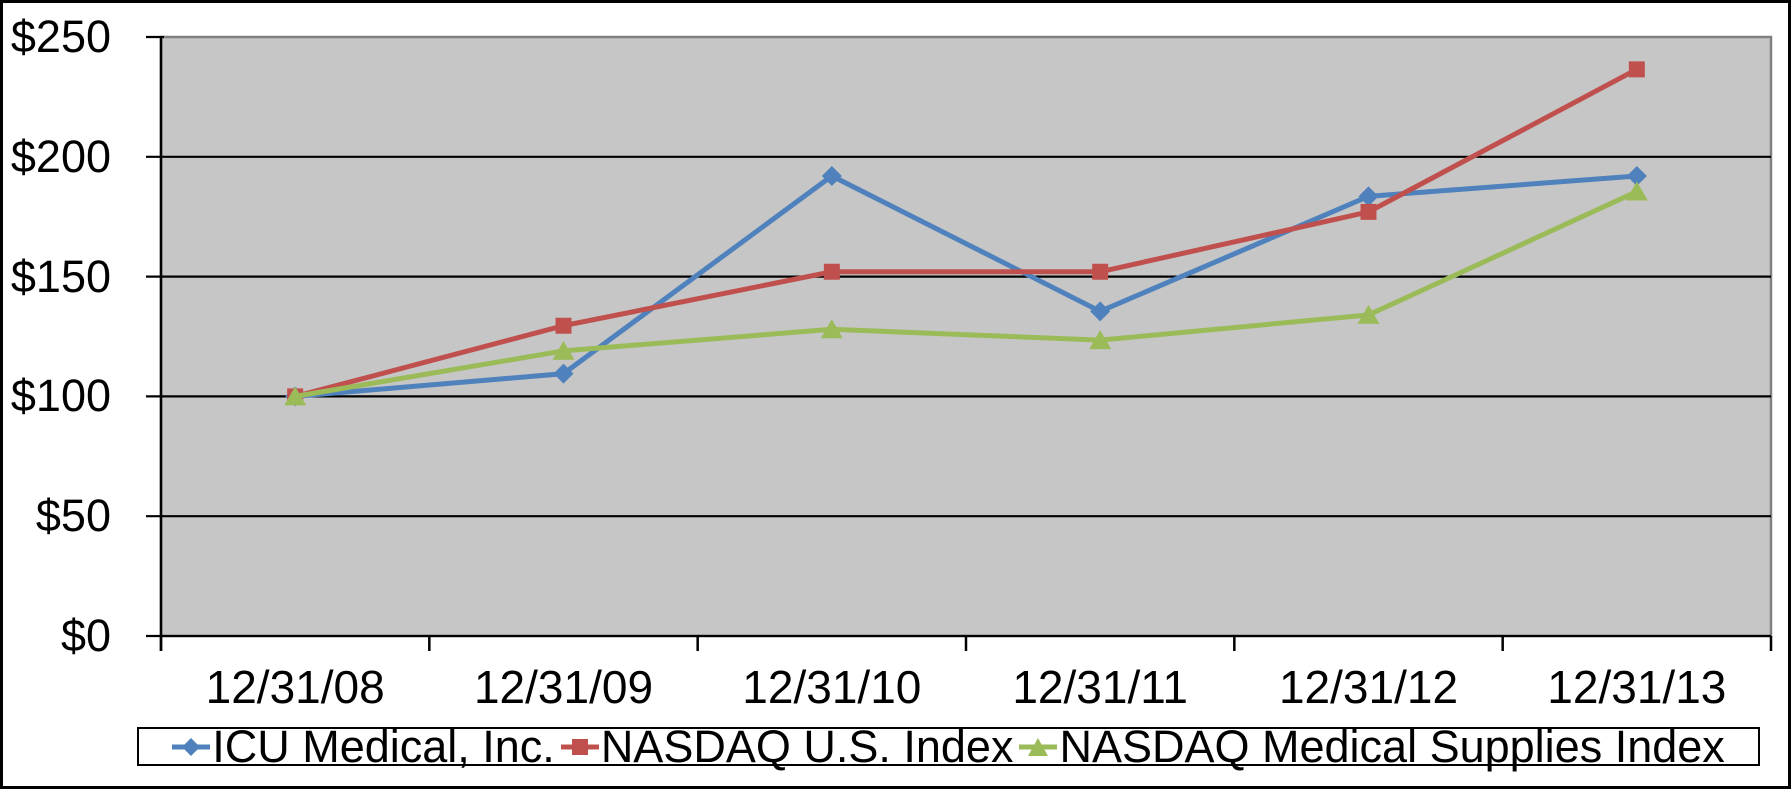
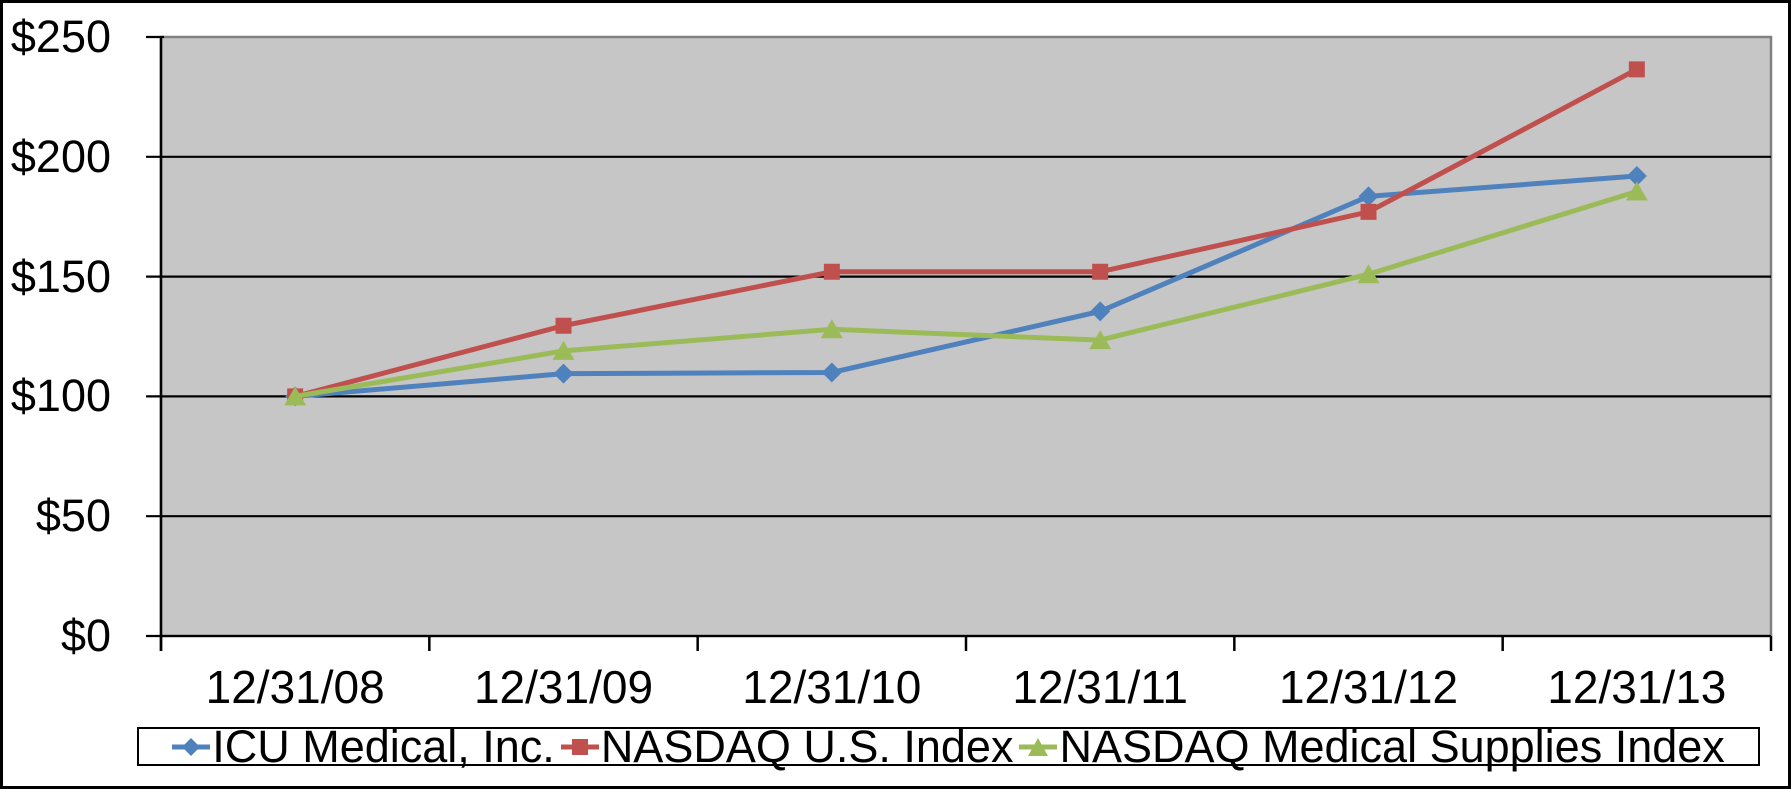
ICU Medical, Inc./12/31/10: $192 -> $110
NASDAQ Medical Supplies Index/12/31/12: $134 -> $151
